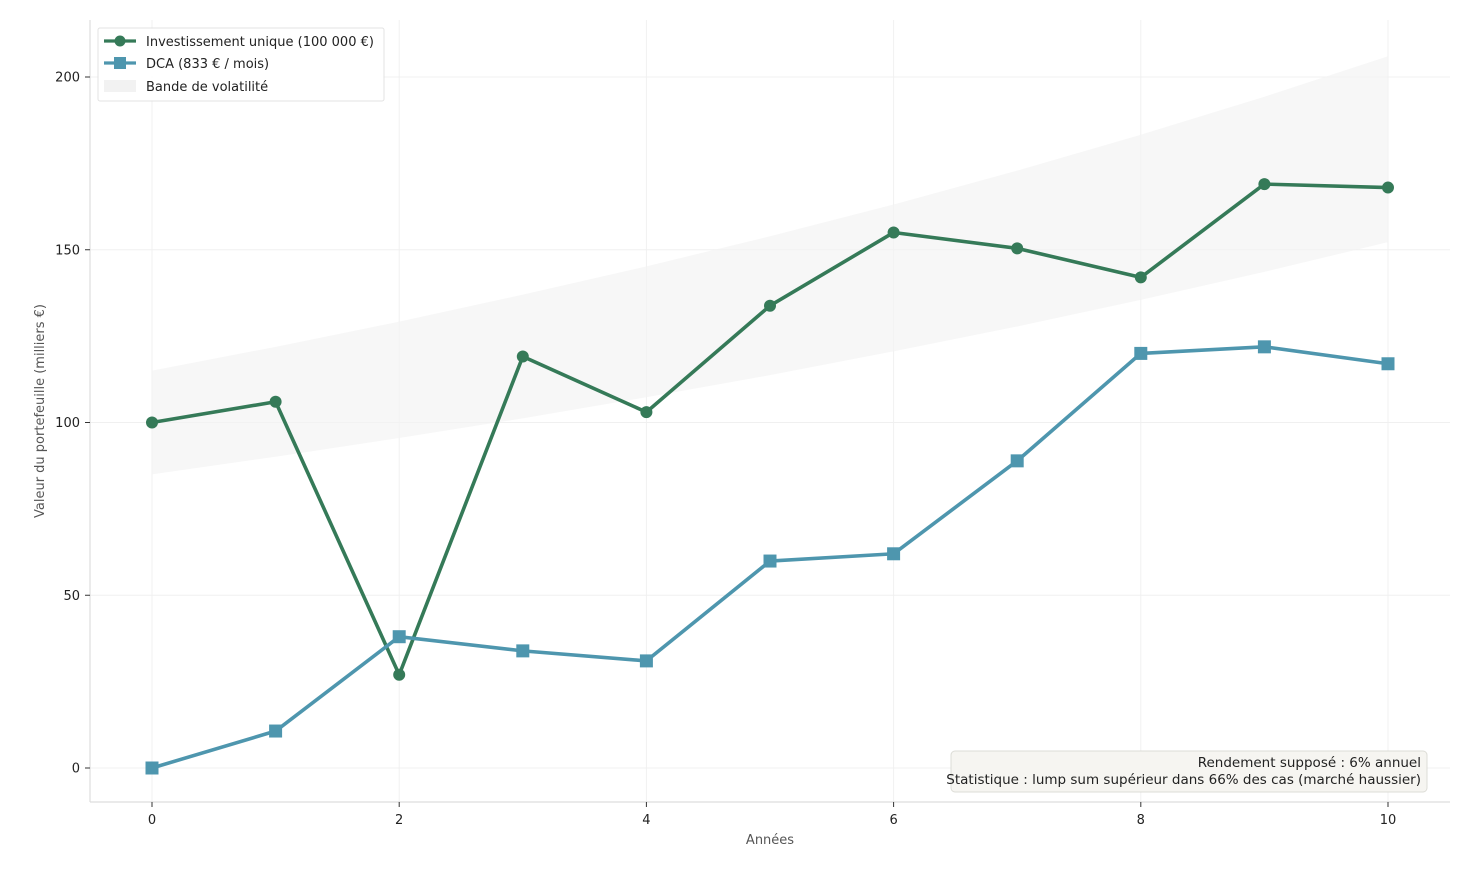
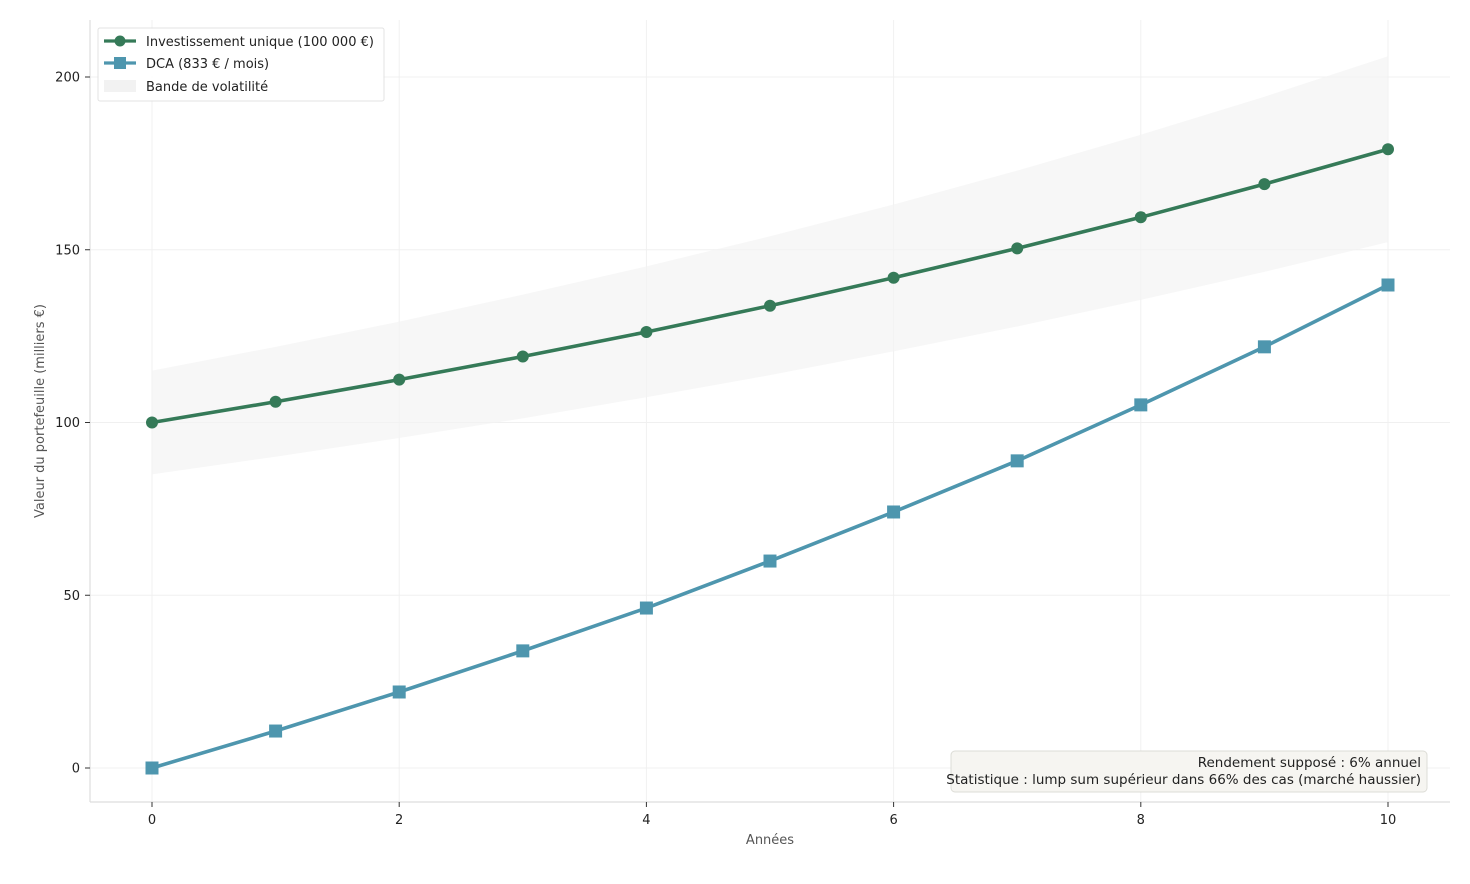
Investissement unique (100 000 €)/2: 27 -> 112
DCA (833 € / mois)/2: 38 -> 22
Investissement unique (100 000 €)/4: 103 -> 126
DCA (833 € / mois)/4: 31 -> 46
Investissement unique (100 000 €)/6: 155 -> 142
DCA (833 € / mois)/6: 62 -> 74
Investissement unique (100 000 €)/8: 142 -> 159
DCA (833 € / mois)/8: 120 -> 105
Investissement unique (100 000 €)/10: 168 -> 179
DCA (833 € / mois)/10: 117 -> 140
